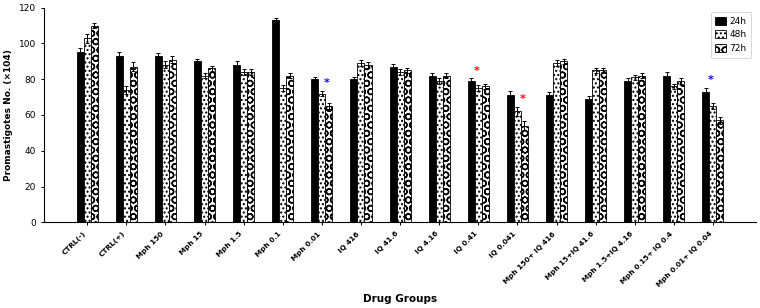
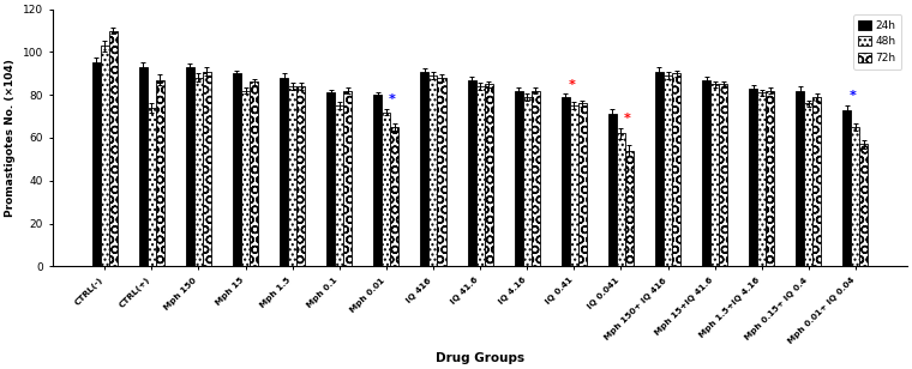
24h/Mph 0.1: 113 -> 81
24h/IQ 416: 80 -> 91
24h/Mph 150+ IQ 416: 71 -> 91
24h/Mph 15+IQ 41.6: 69 -> 87
24h/Mph 1.5+IQ 4.16: 79 -> 83
